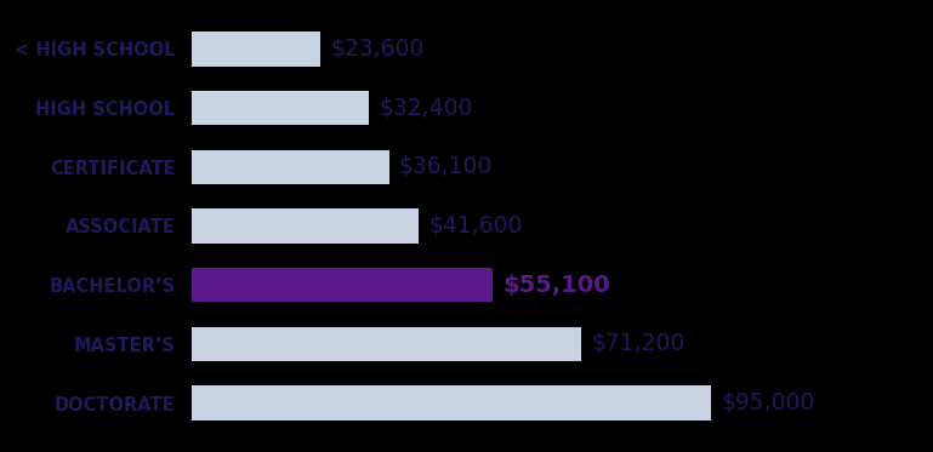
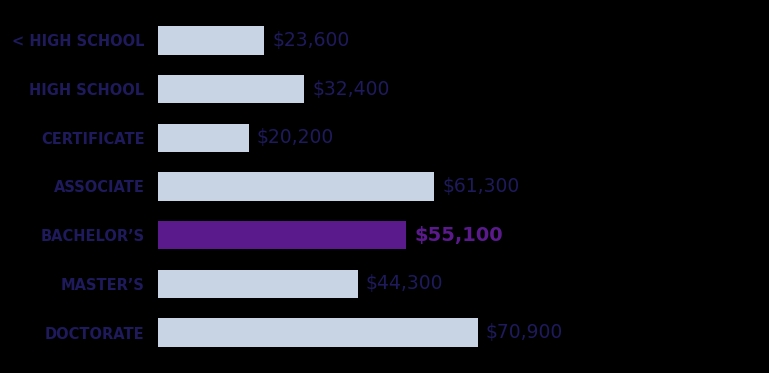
CERTIFICATE: $36,100 -> $20,200
ASSOCIATE: $41,600 -> $61,300
MASTER’S: $71,200 -> $44,300
DOCTORATE: $95,000 -> $70,900
